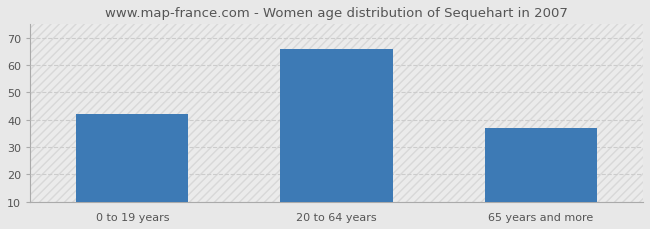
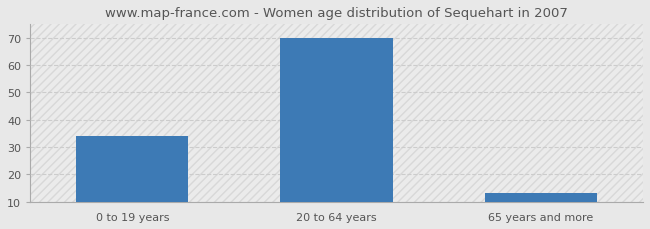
0 to 19 years: 42 -> 34
20 to 64 years: 66 -> 70
65 years and more: 37 -> 13
